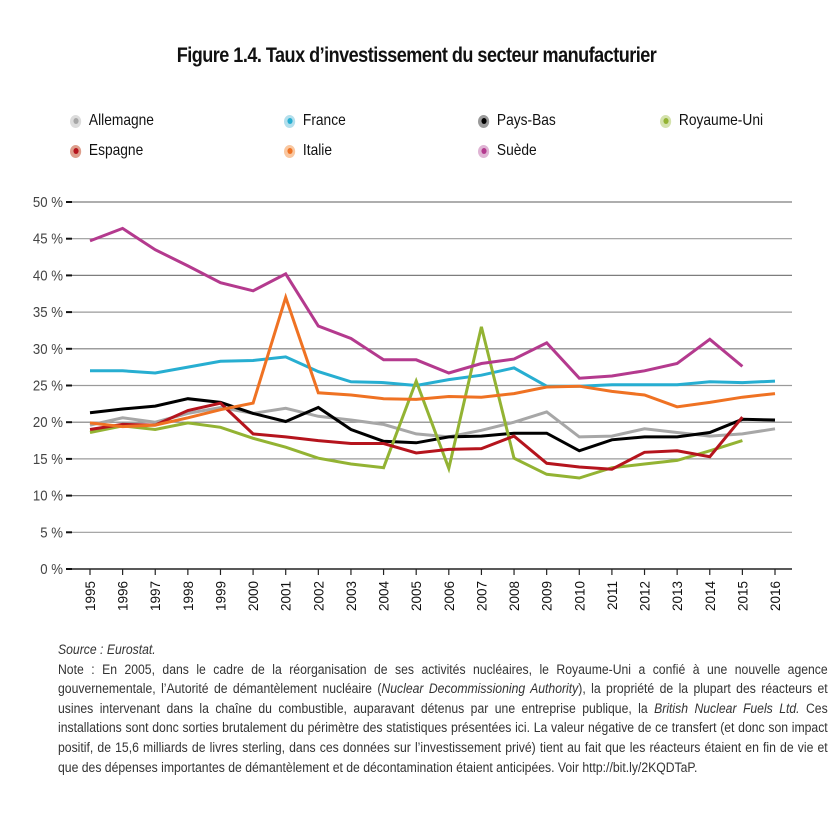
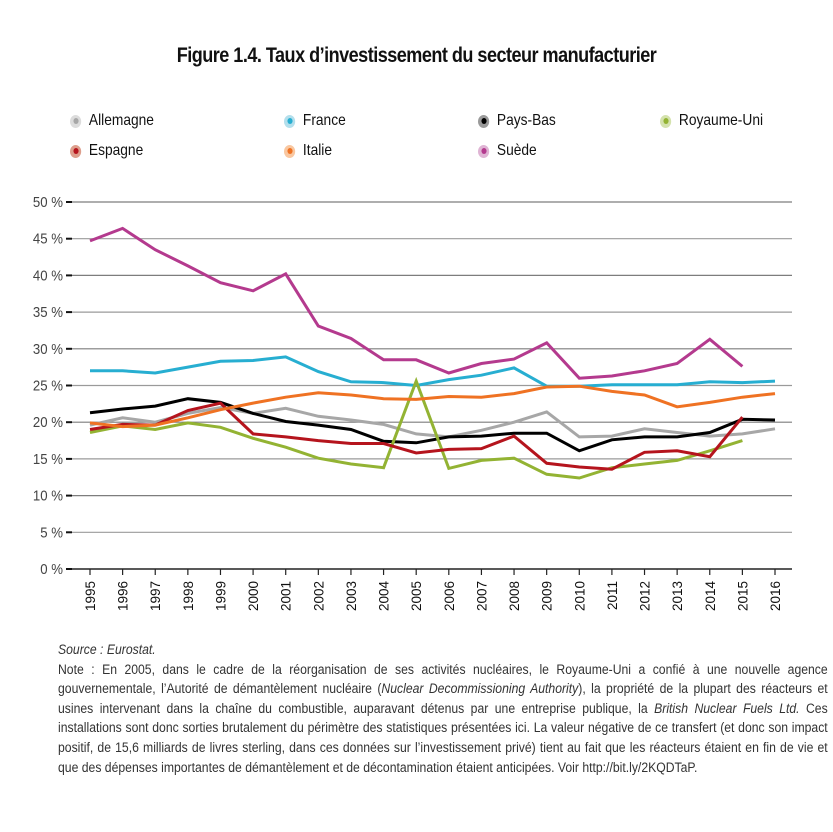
Italie/2001: 37% -> 23%
Pays-Bas/2002: 22% -> 20%
Royaume-Uni/2007: 33% -> 15%
